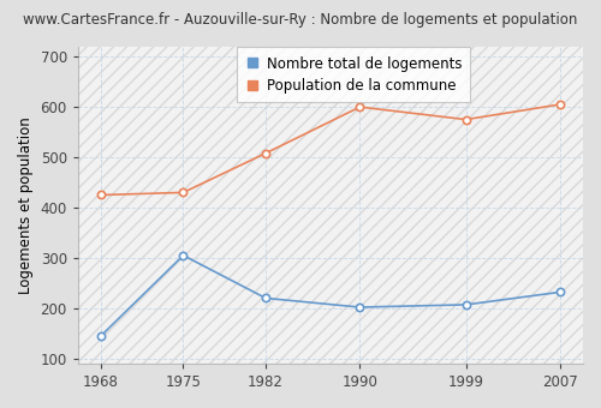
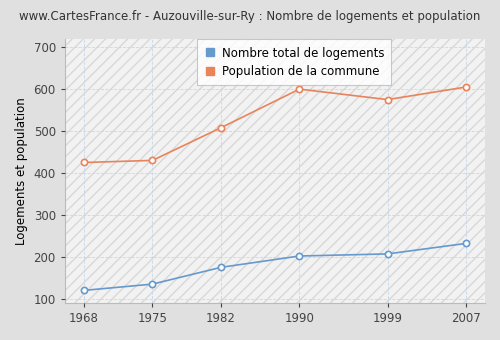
Nombre total de logements/1968: 145 -> 120
Nombre total de logements/1975: 305 -> 135
Nombre total de logements/1982: 220 -> 175
